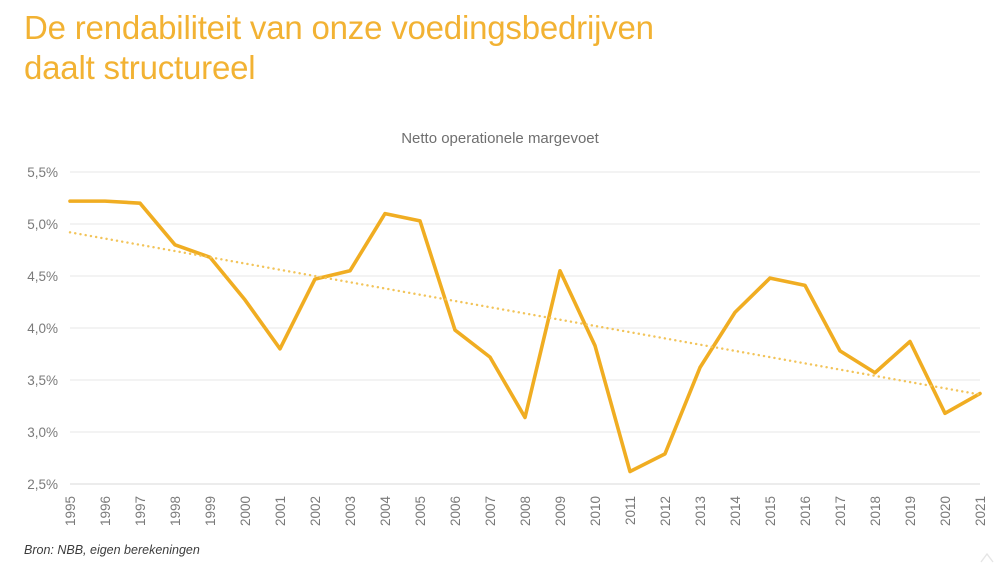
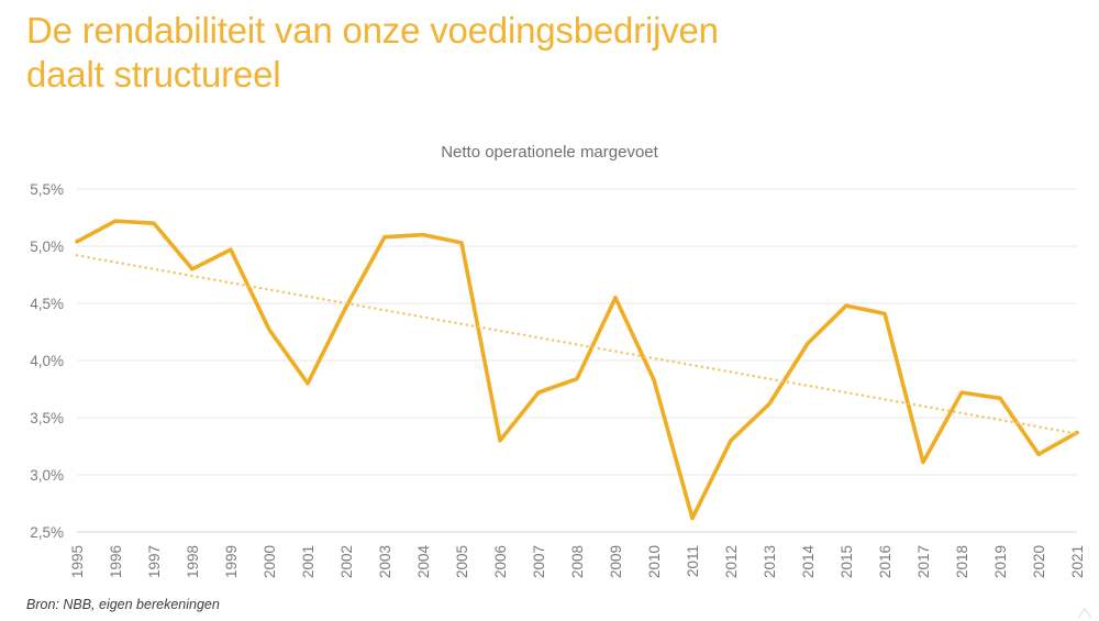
Netto operationele margevoet/1995: 5,22% -> 5,04%
Netto operationele margevoet/1999: 4,68% -> 4,97%
Netto operationele margevoet/2003: 4,55% -> 5,08%
Netto operationele margevoet/2006: 3,98% -> 3,30%
Netto operationele margevoet/2008: 3,14% -> 3,84%
Netto operationele margevoet/2012: 2,79% -> 3,30%
Netto operationele margevoet/2017: 3,78% -> 3,11%
Netto operationele margevoet/2018: 3,57% -> 3,72%
Netto operationele margevoet/2019: 3,87% -> 3,67%
